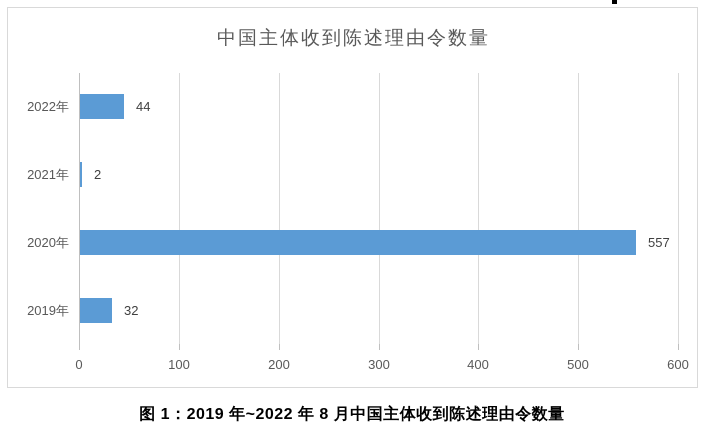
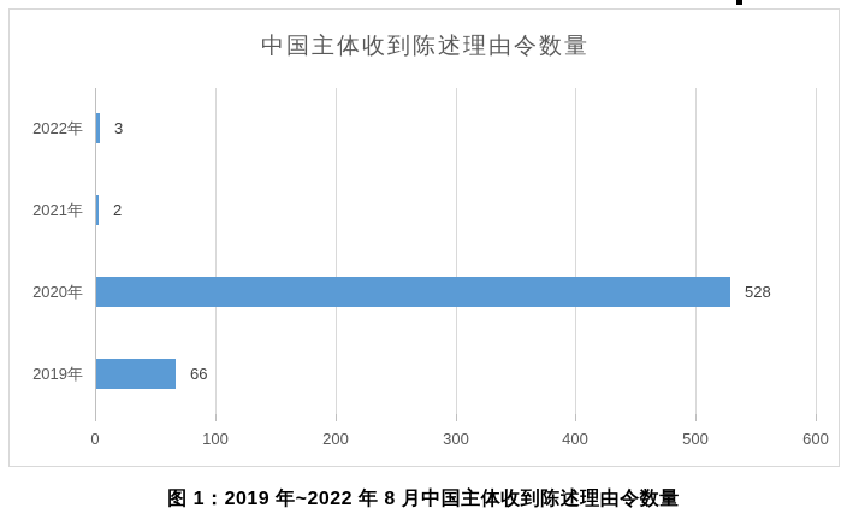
2022年: 44 -> 3
2020年: 557 -> 528
2019年: 32 -> 66
